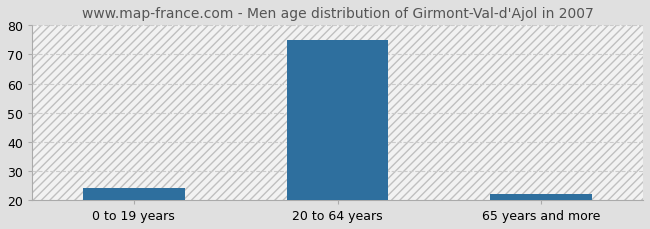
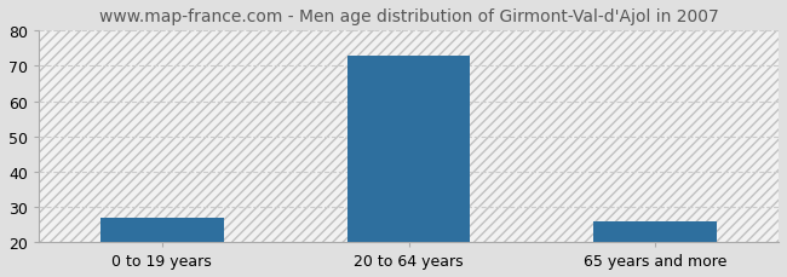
0 to 19 years: 24 -> 27
20 to 64 years: 75 -> 73
65 years and more: 22 -> 26
